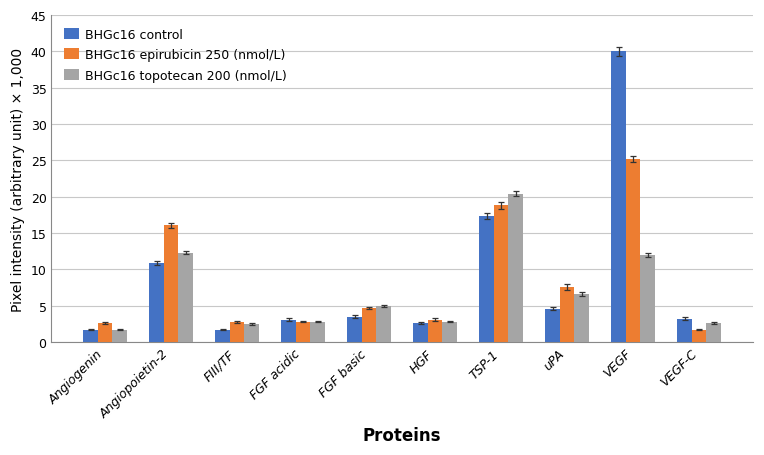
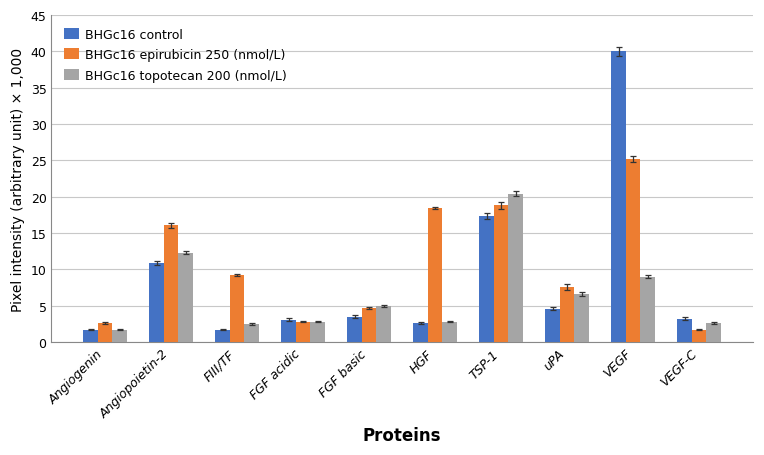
BHGc16 epirubicin 250 (nmol/L)/FIII/TF: 2.8 -> 9.2
BHGc16 epirubicin 250 (nmol/L)/HGF: 3.1 -> 18.4
BHGc16 topotecan 200 (nmol/L)/VEGF: 12.0 -> 9.0
